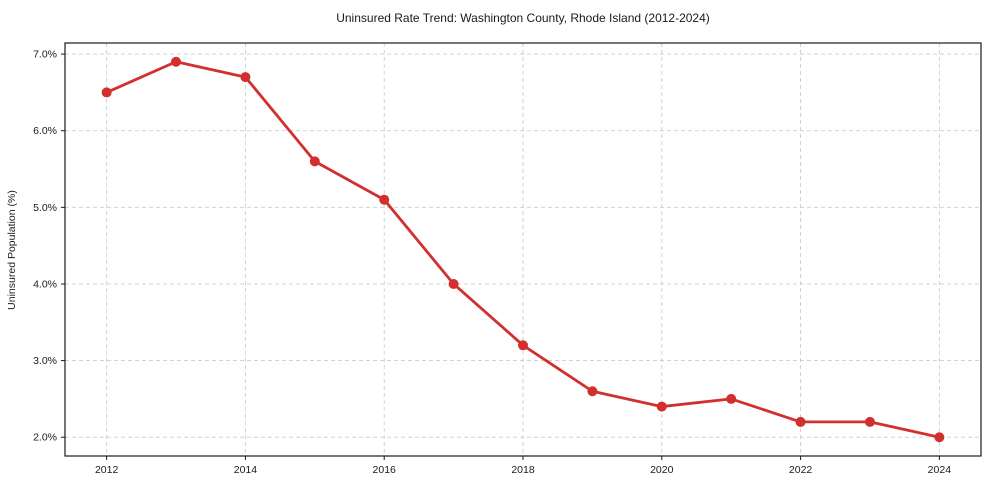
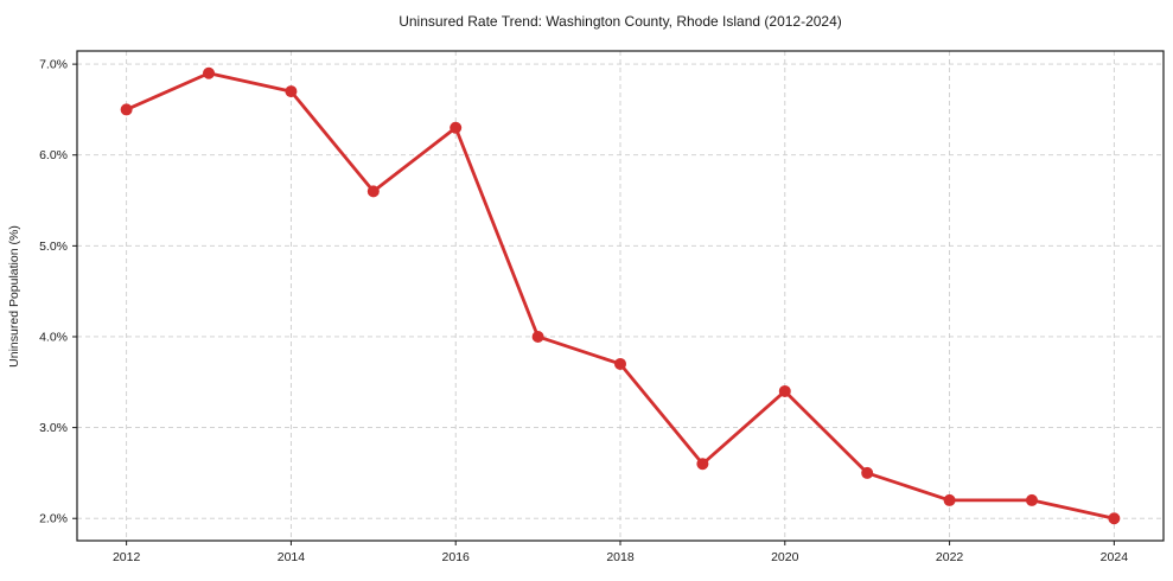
2016: 5.1% -> 6.3%
2018: 3.2% -> 3.7%
2020: 2.4% -> 3.4%
